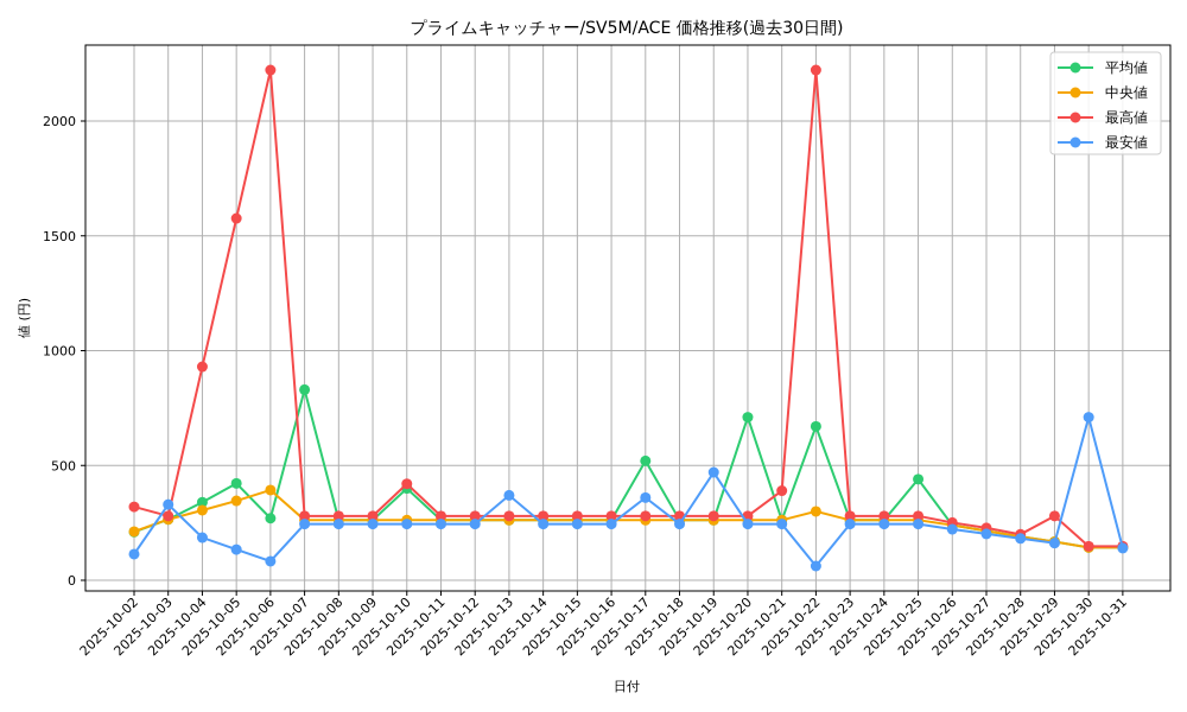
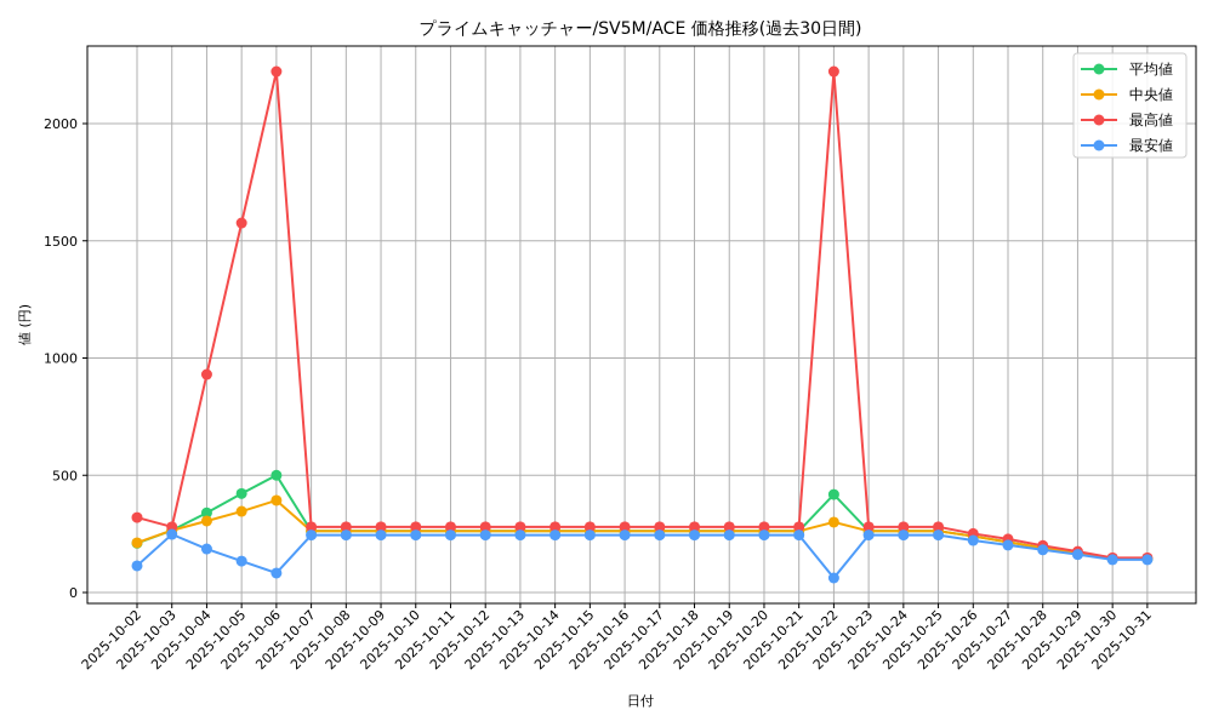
最安値/2025-10-03: 330 -> 250
平均値/2025-10-06: 270 -> 500
平均値/2025-10-07: 830 -> 260
平均値/2025-10-10: 400 -> 260
最高値/2025-10-10: 420 -> 280
最安値/2025-10-13: 370 -> 240
平均値/2025-10-17: 520 -> 260
最安値/2025-10-17: 360 -> 240
最安値/2025-10-19: 470 -> 240
平均値/2025-10-20: 710 -> 260
最高値/2025-10-21: 390 -> 280
平均値/2025-10-22: 670 -> 420
平均値/2025-10-25: 440 -> 260
最高値/2025-10-29: 280 -> 180
最安値/2025-10-30: 710 -> 140
